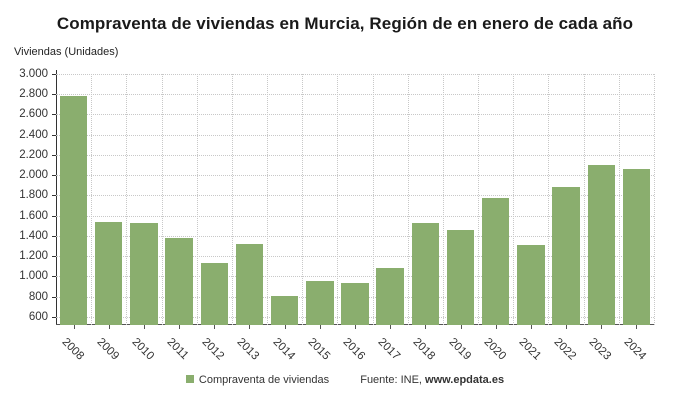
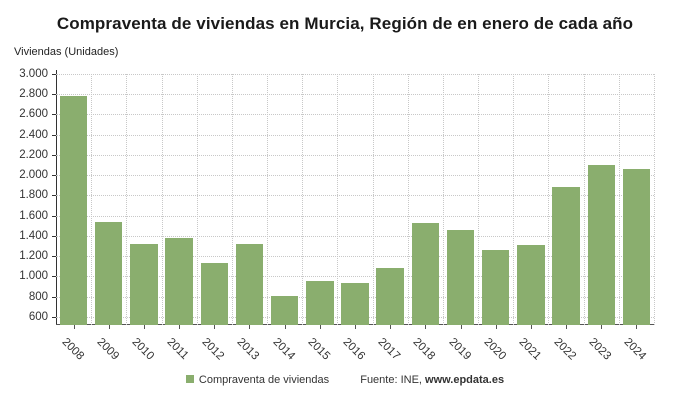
2010: 1530 -> 1320
2020: 1780 -> 1260
